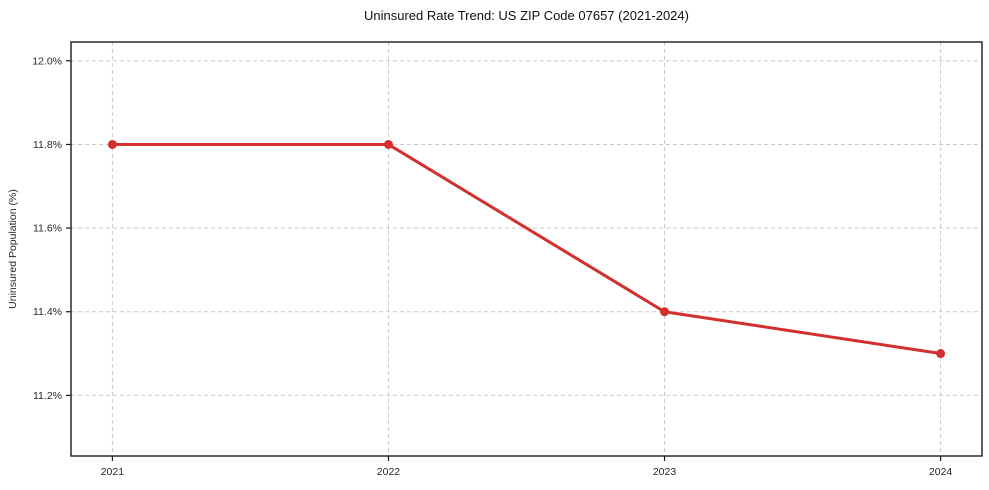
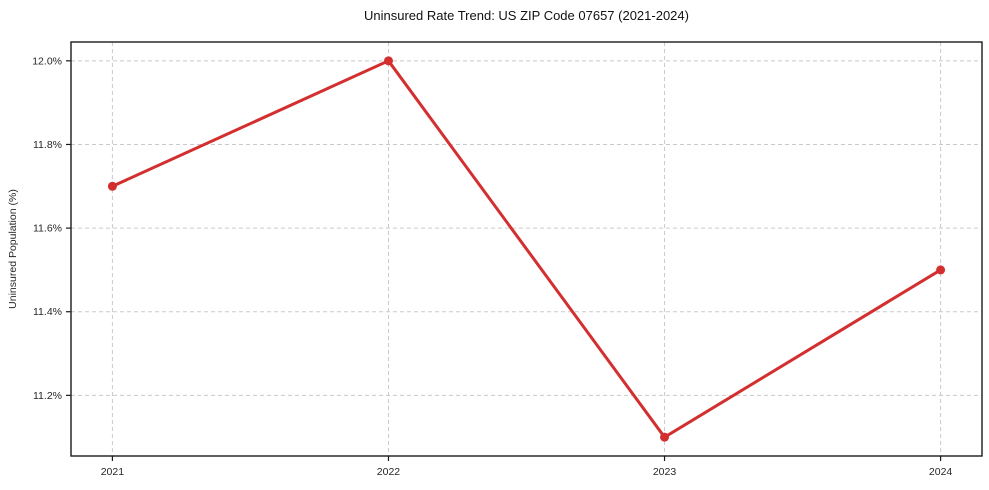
2021: 11.8% -> 11.7%
2022: 11.8% -> 12.0%
2023: 11.4% -> 11.1%
2024: 11.3% -> 11.5%
